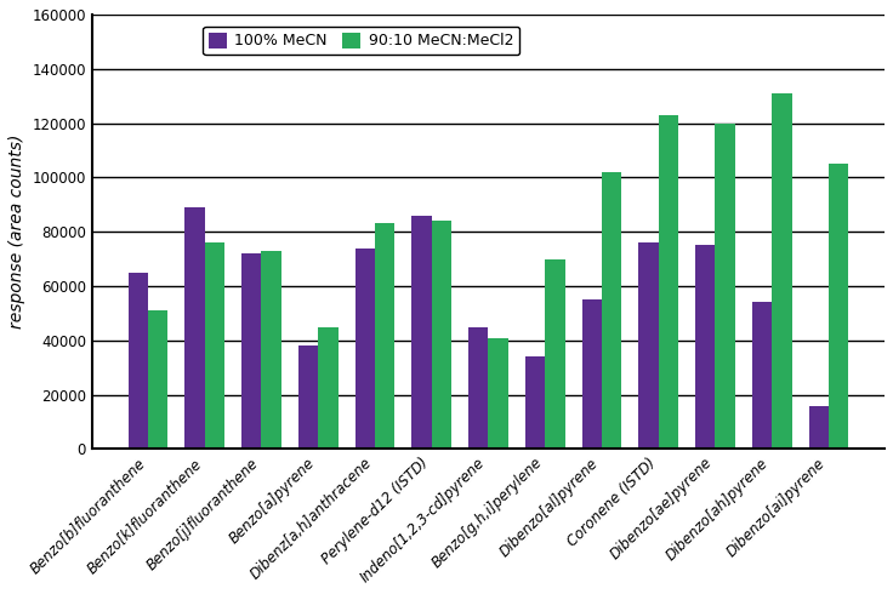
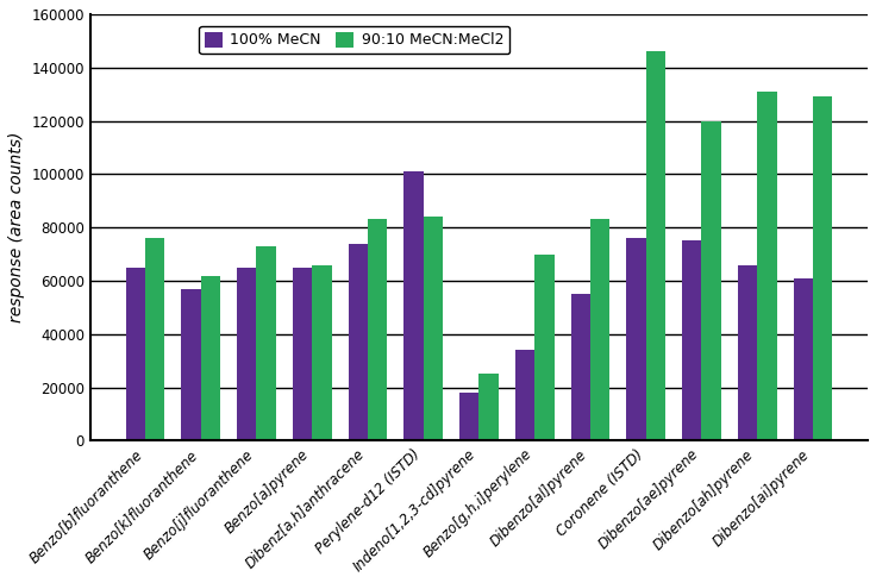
90:10 MeCN:MeCl2/Benzo[b]fluoranthene: 51000 -> 76000
100% MeCN/Benzo[k]fluoranthene: 89000 -> 57000
90:10 MeCN:MeCl2/Benzo[k]fluoranthene: 76000 -> 62000
100% MeCN/Benzo[j]fluoranthene: 72000 -> 65000
100% MeCN/Benzo[a]pyrene: 38000 -> 65000
90:10 MeCN:MeCl2/Benzo[a]pyrene: 45000 -> 66000
100% MeCN/Perylene-d12 (ISTD): 86000 -> 101000
100% MeCN/Indeno[1,2,3-cd]pyrene: 45000 -> 18000
90:10 MeCN:MeCl2/Indeno[1,2,3-cd]pyrene: 41000 -> 25000
90:10 MeCN:MeCl2/Dibenzo[al]pyrene: 102000 -> 83000
90:10 MeCN:MeCl2/Coronene (ISTD): 123000 -> 146000
100% MeCN/Dibenzo[ah]pyrene: 54000 -> 66000
100% MeCN/Dibenzo[ai]pyrene: 16000 -> 61000
90:10 MeCN:MeCl2/Dibenzo[ai]pyrene: 105000 -> 129000
